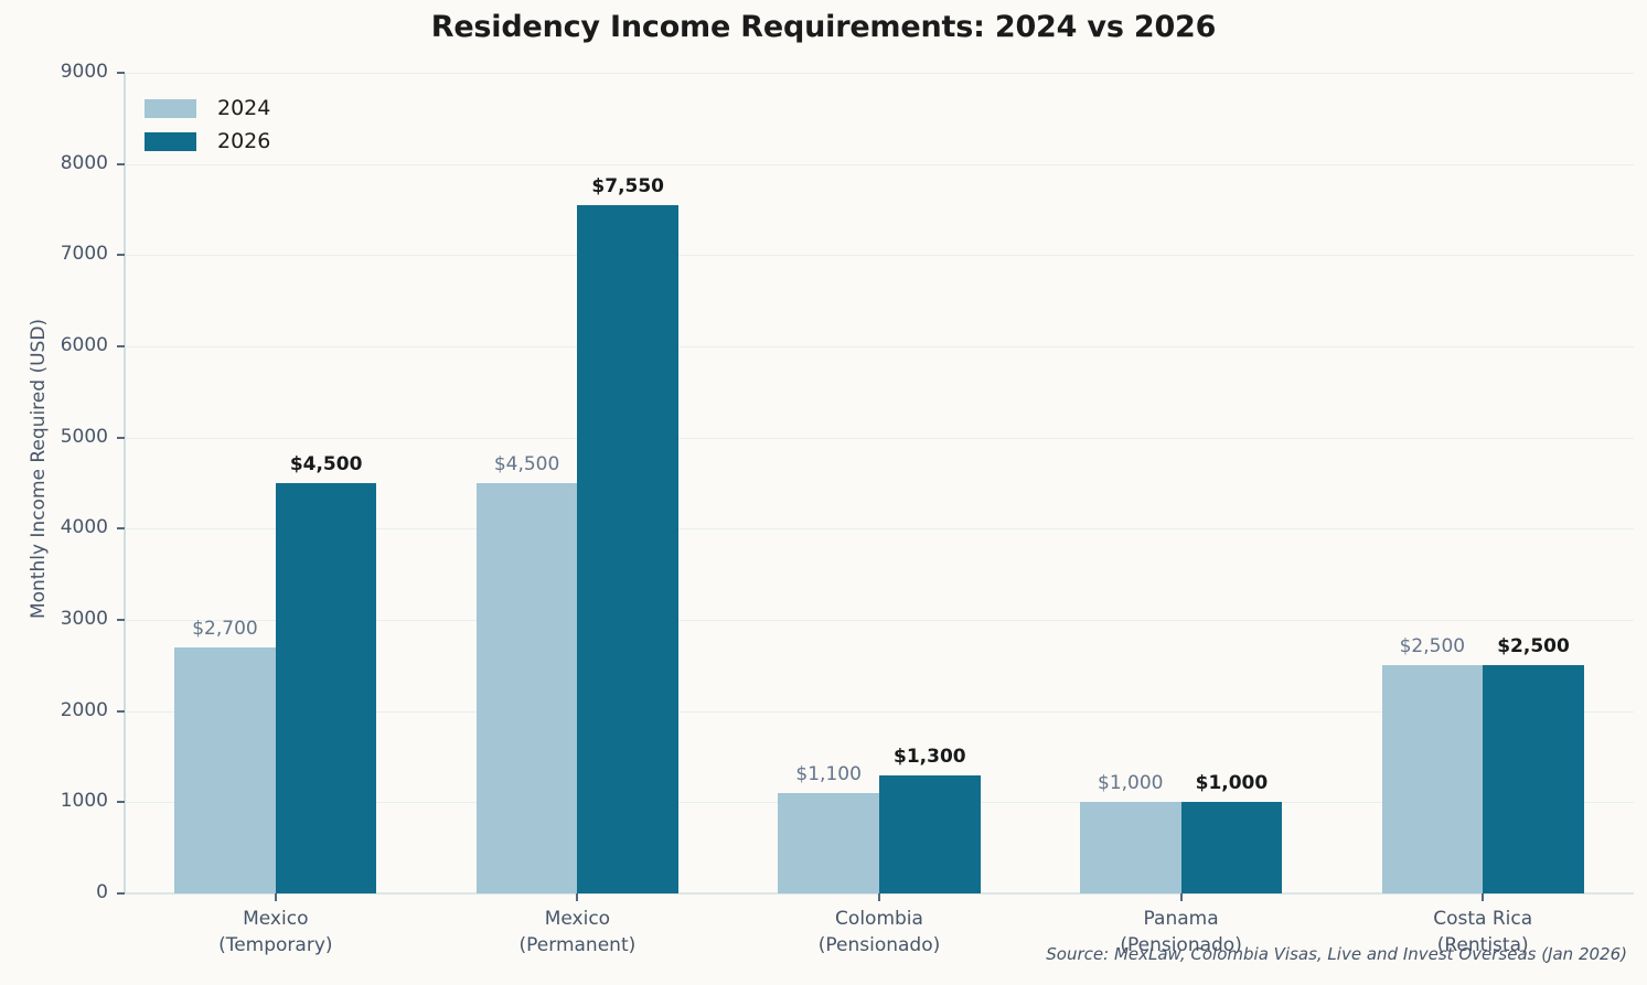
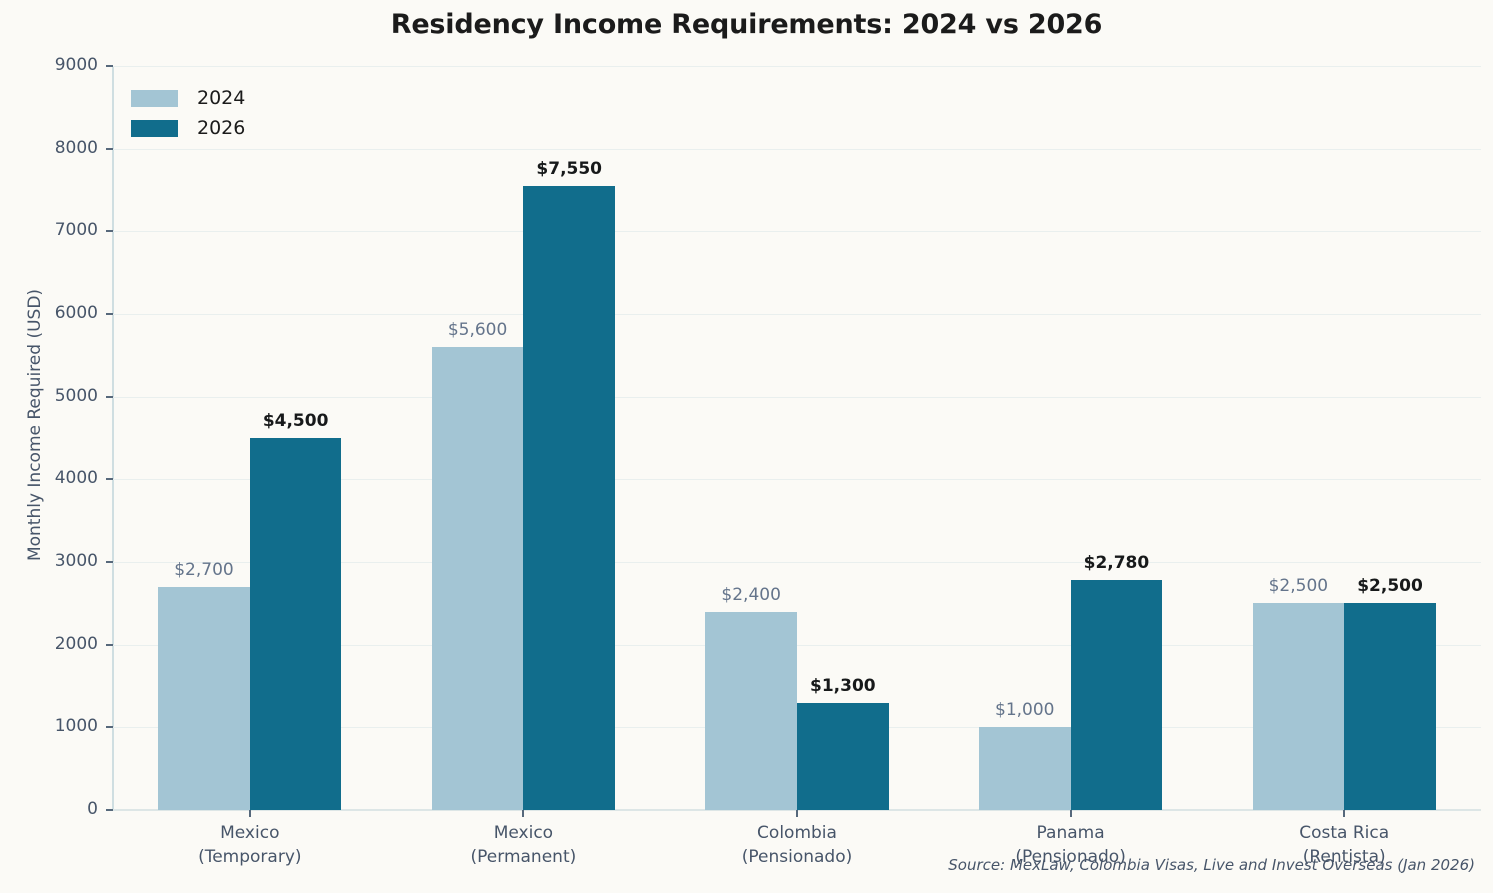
2024/Mexico (Permanent): $4,500 -> $5,600
2024/Colombia (Pensionado): $1,100 -> $2,400
2026/Panama (Pensionado): $1,000 -> $2,780
